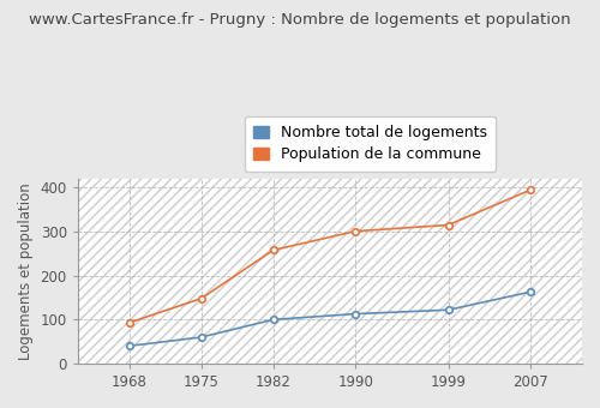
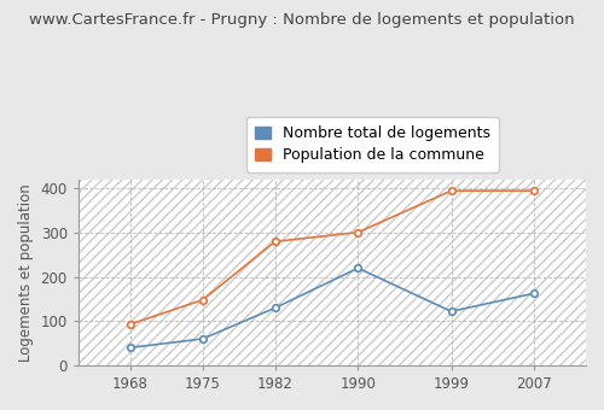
Nombre total de logements/1982: 100 -> 130
Population de la commune/1982: 258 -> 280
Nombre total de logements/1990: 113 -> 220
Population de la commune/1999: 315 -> 395
